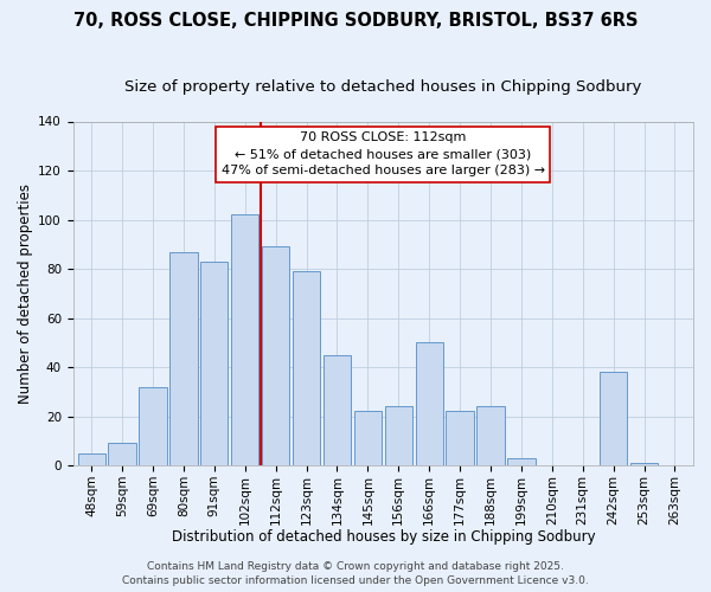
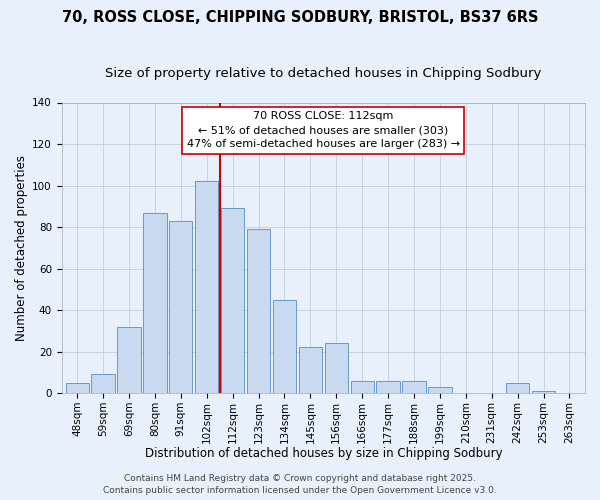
166sqm: 50 -> 6
177sqm: 22 -> 6
188sqm: 24 -> 6
242sqm: 38 -> 5
